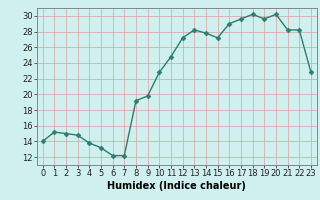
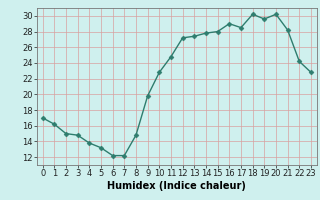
0: 14.0 -> 17.0
1: 15.2 -> 16.2
8: 19.2 -> 14.8
13: 28.2 -> 27.4
15: 27.2 -> 28.0
17: 29.6 -> 28.5
22: 28.2 -> 24.2
